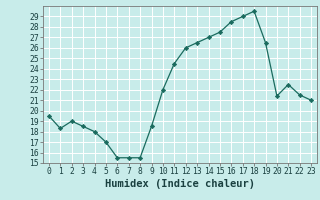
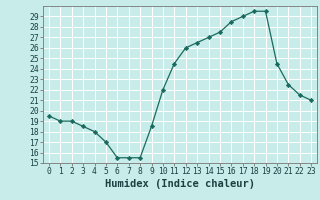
1: 18.3 -> 19.0
19: 26.5 -> 29.5
20: 21.4 -> 24.5
